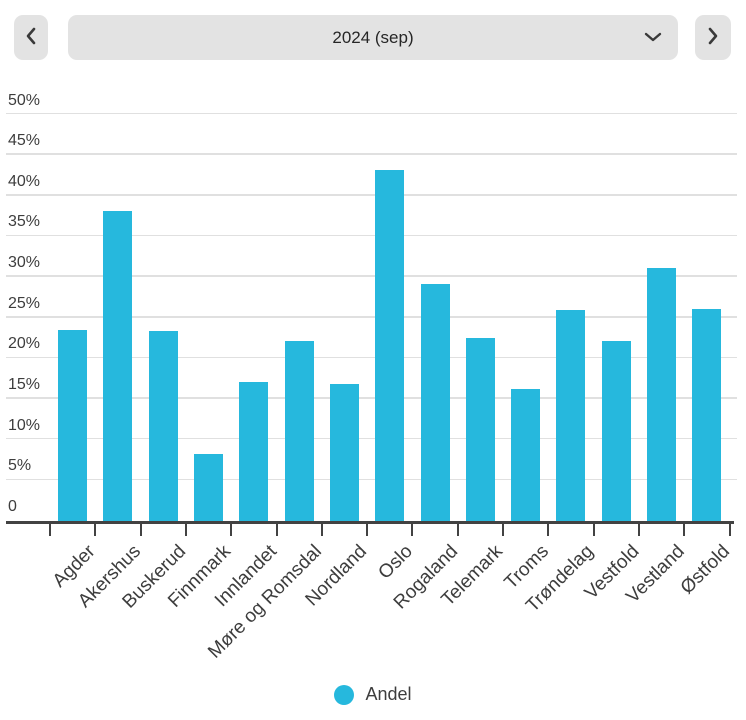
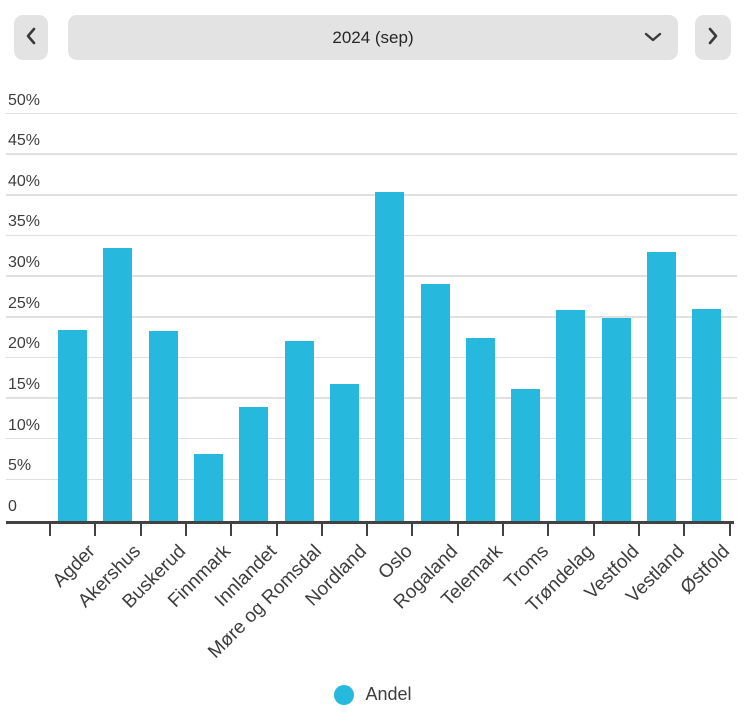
Akershus: 38% -> 33%
Innlandet: 17% -> 14%
Oslo: 43% -> 40%
Vestfold: 22% -> 25%
Vestland: 31% -> 33%
